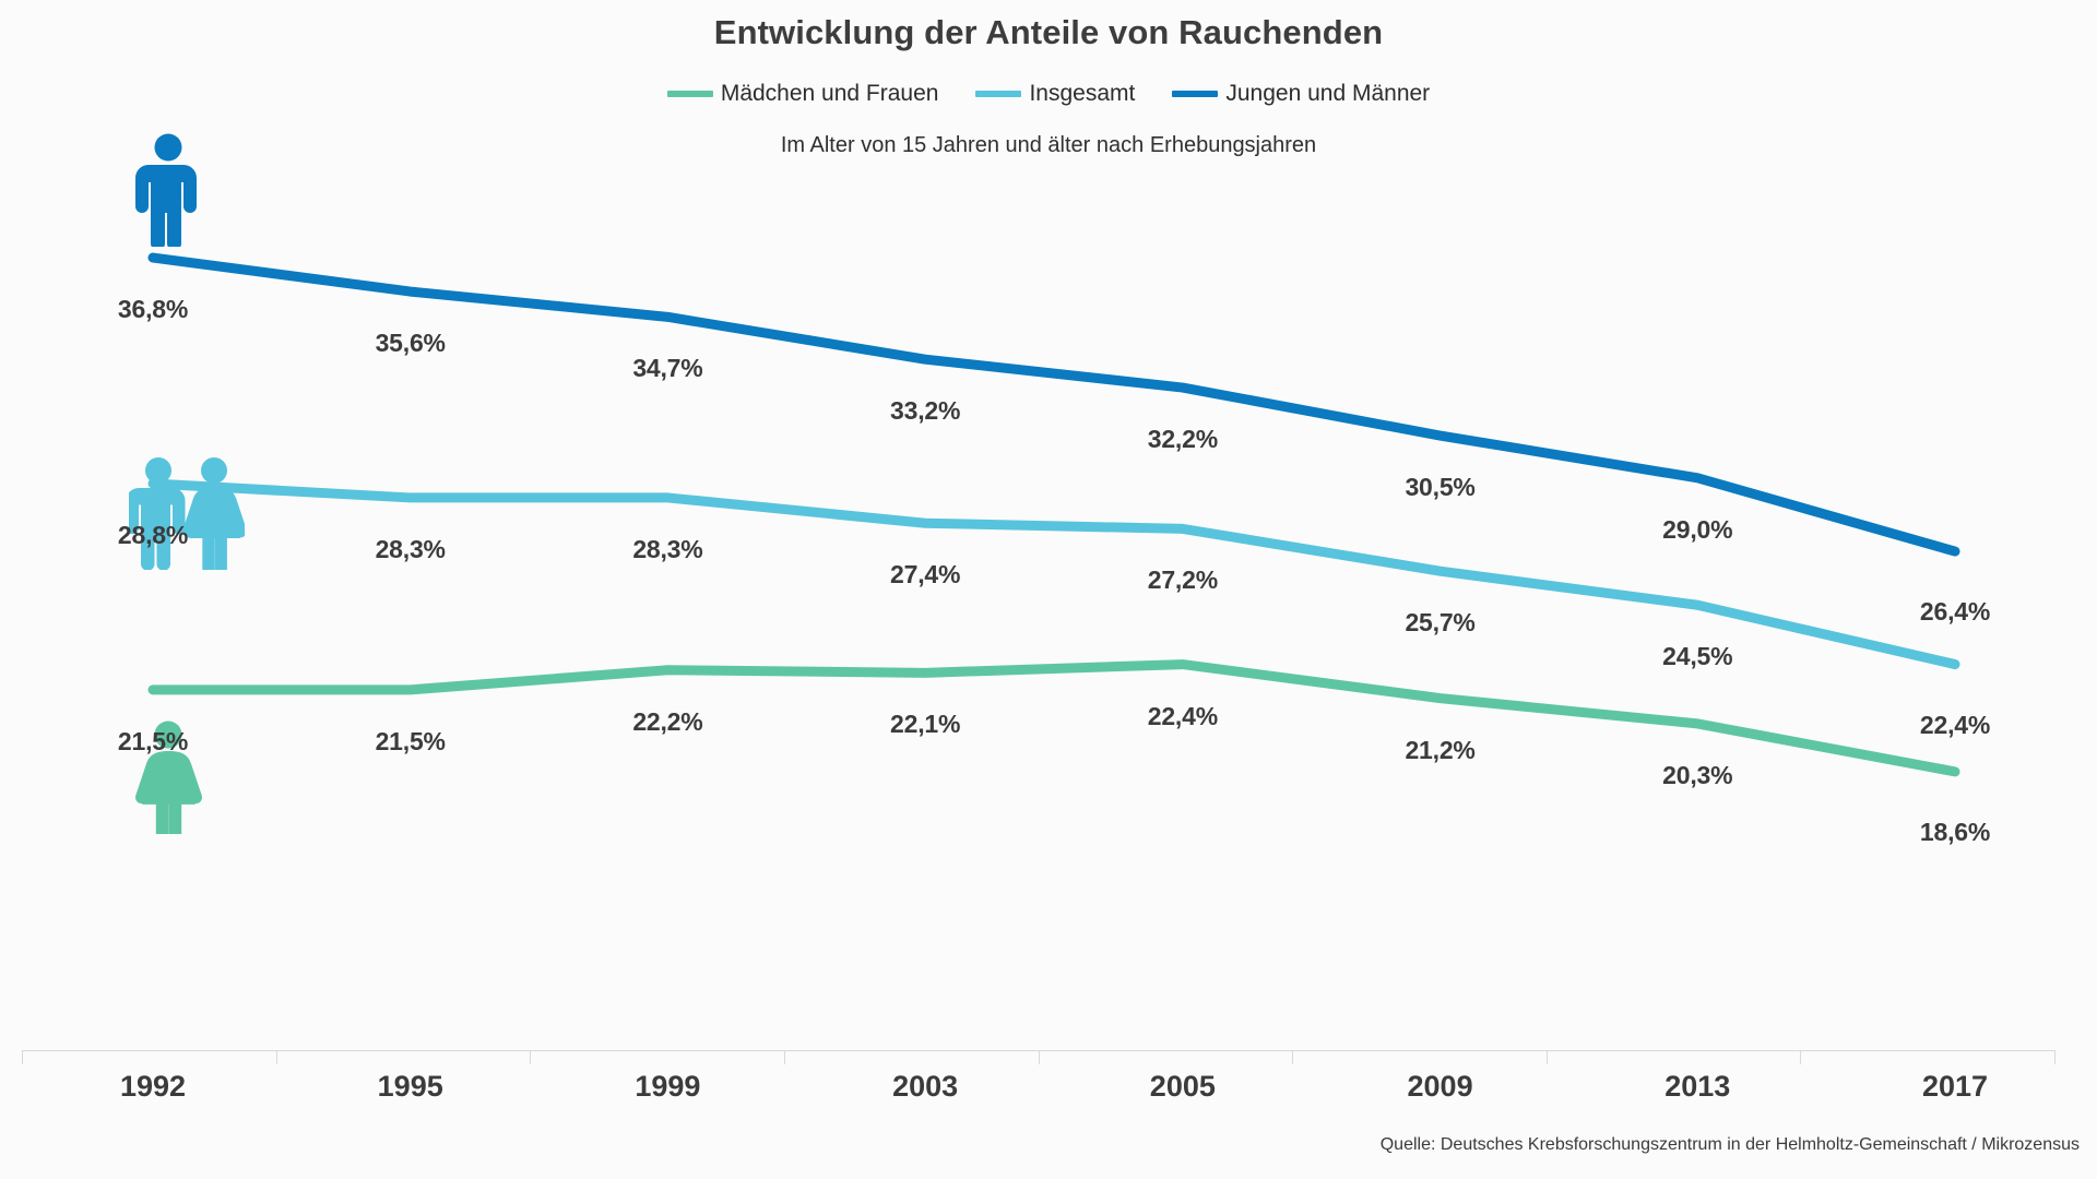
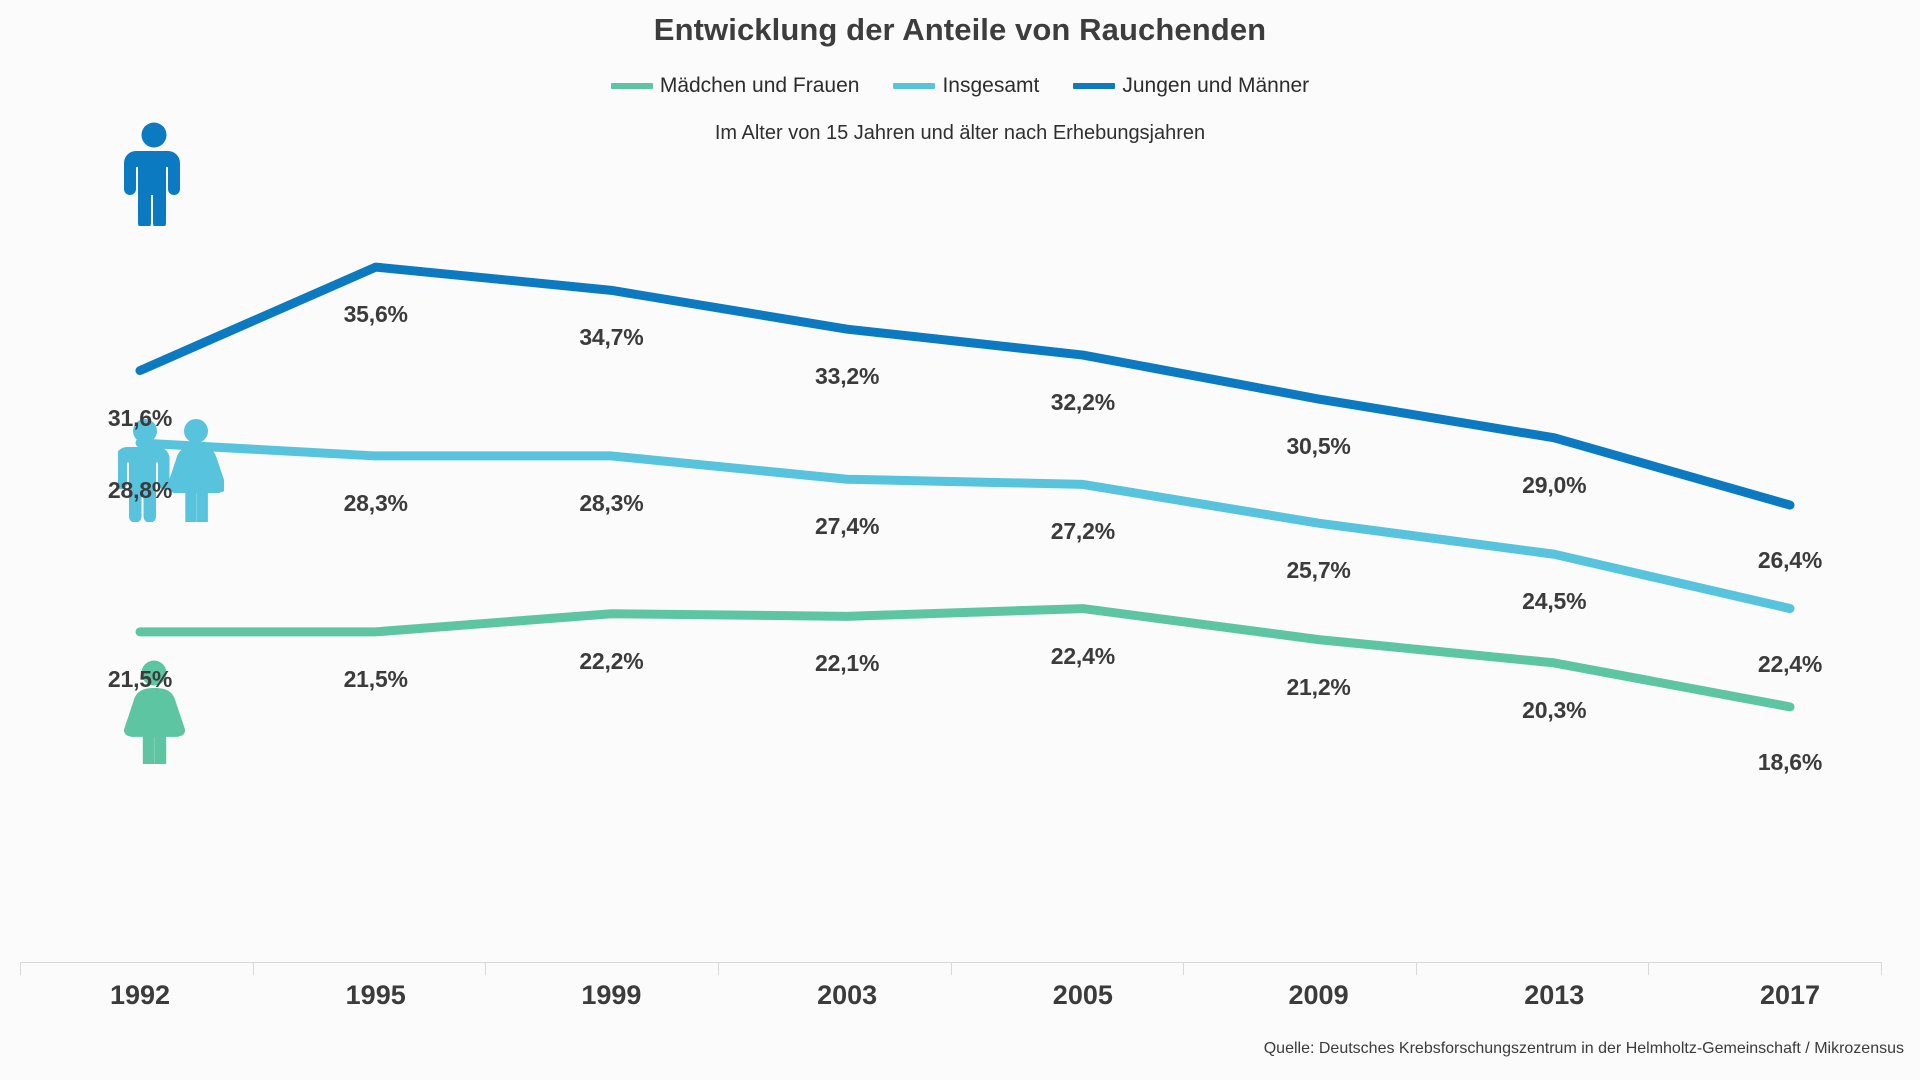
Jungen und Männer/1992: 36,8% -> 31,6%
